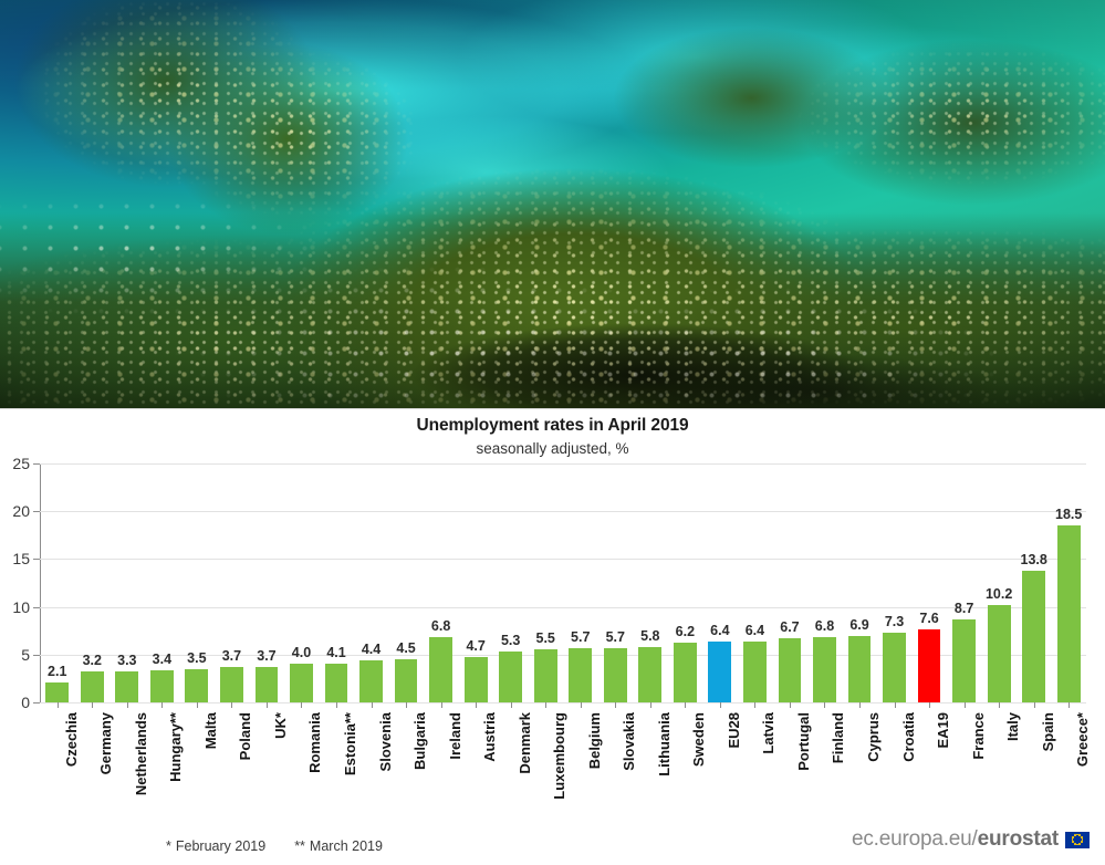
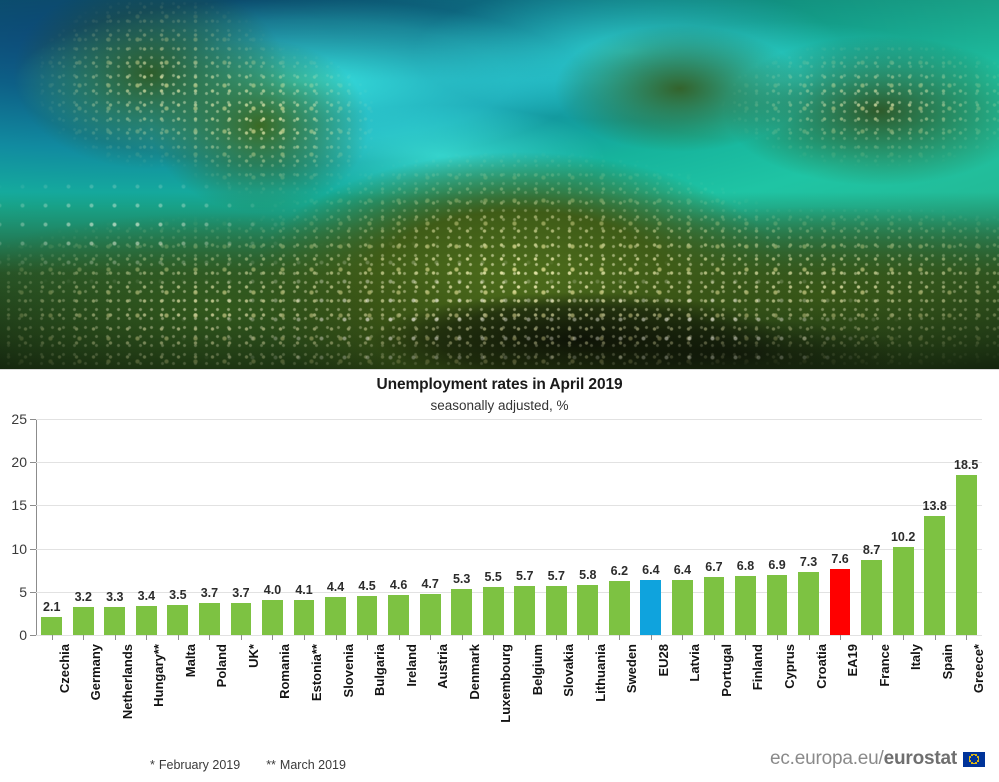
Ireland: 6.8 -> 4.6
